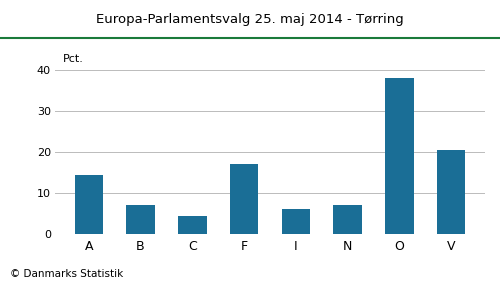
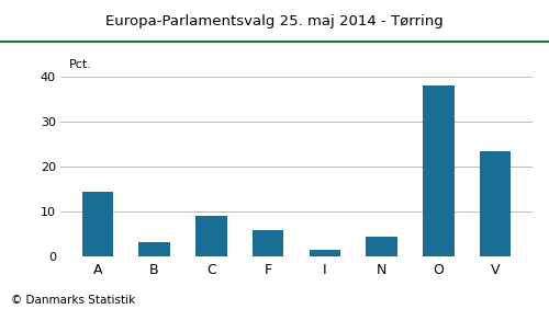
B: 7.0 -> 3.2
C: 4.5 -> 9.0
F: 17.0 -> 5.8
I: 6.0 -> 1.5
N: 7.0 -> 4.5
V: 20.5 -> 23.5
